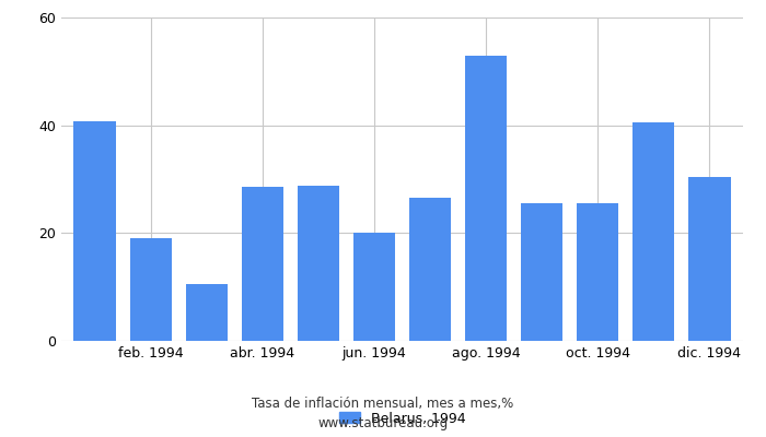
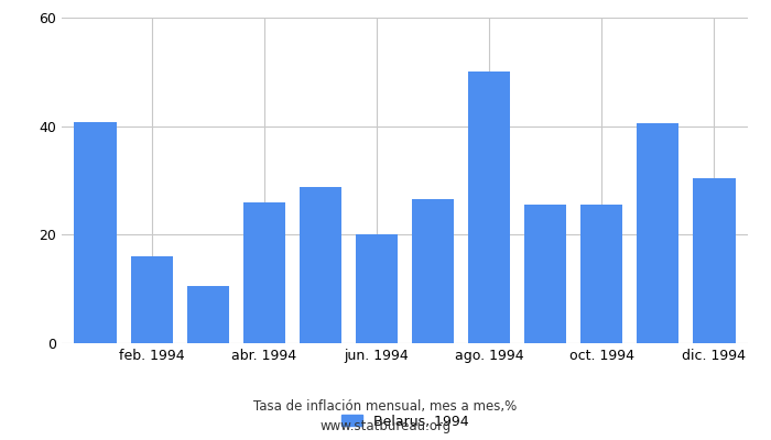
feb. 1994: 19.0 -> 16.0
abr. 1994: 28.5 -> 26.0
ago. 1994: 53.0 -> 50.0
